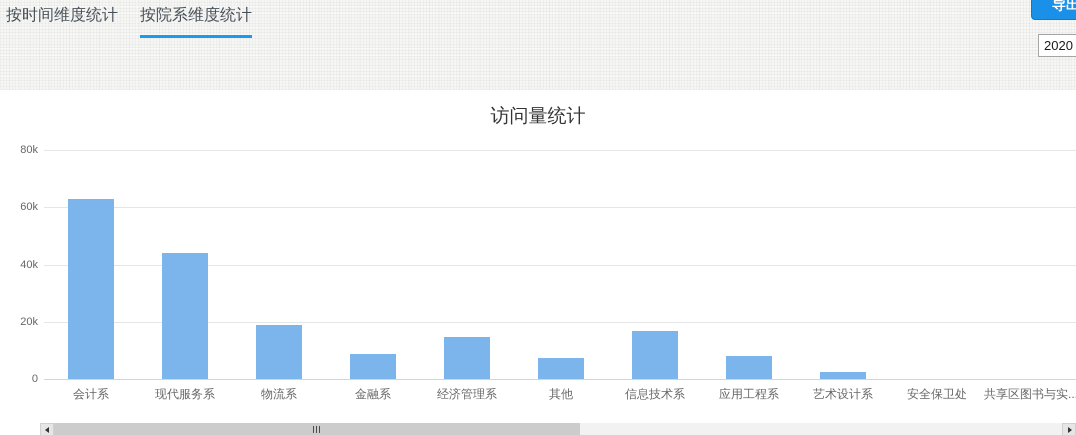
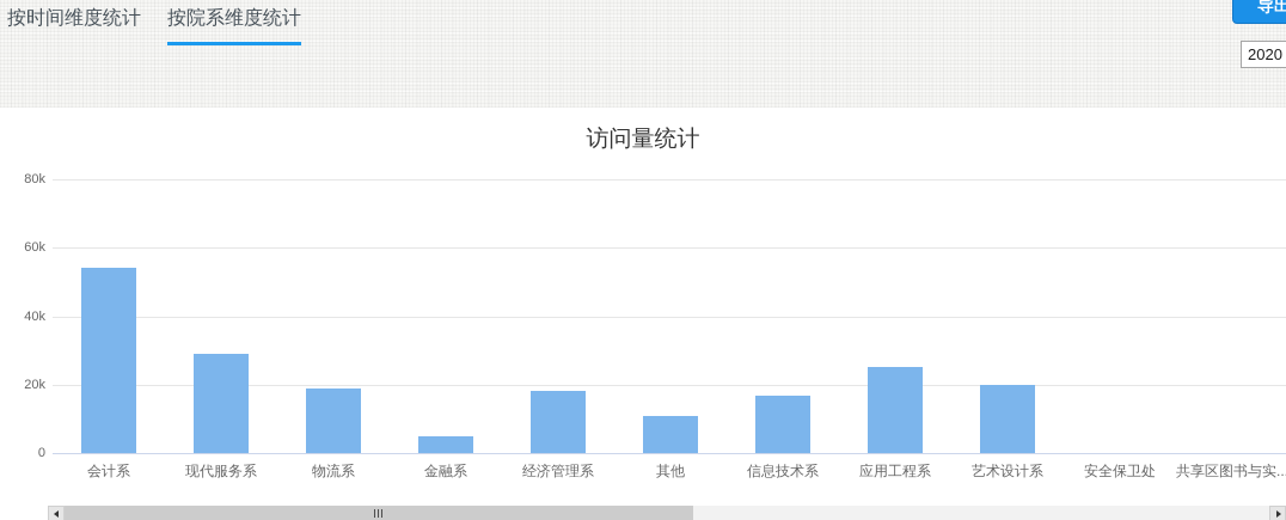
会计系: 63k -> 54k
现代服务系: 44k -> 29k
金融系: 9k -> 5k
经济管理系: 15k -> 18k
其他: 7k -> 11k
应用工程系: 8k -> 25k
艺术设计系: 2k -> 20k
